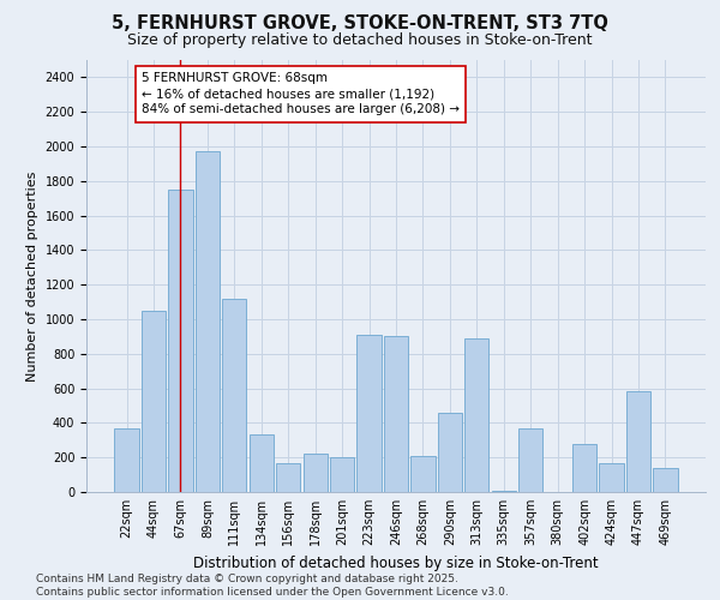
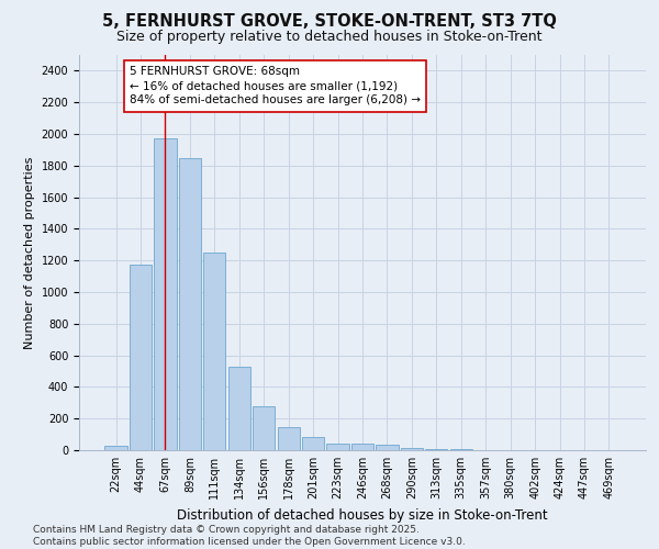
22sqm: 370 -> 30
44sqm: 1050 -> 1180
67sqm: 1750 -> 1980
89sqm: 1970 -> 1850
111sqm: 1120 -> 1250
134sqm: 330 -> 520
156sqm: 170 -> 280
178sqm: 220 -> 140
201sqm: 200 -> 80
223sqm: 910 -> 40
246sqm: 900 -> 40
268sqm: 210 -> 40
290sqm: 460 -> 20
313sqm: 890 -> 10
357sqm: 370 -> 0
402sqm: 280 -> 0
424sqm: 170 -> 0
447sqm: 580 -> 0
469sqm: 140 -> 0
